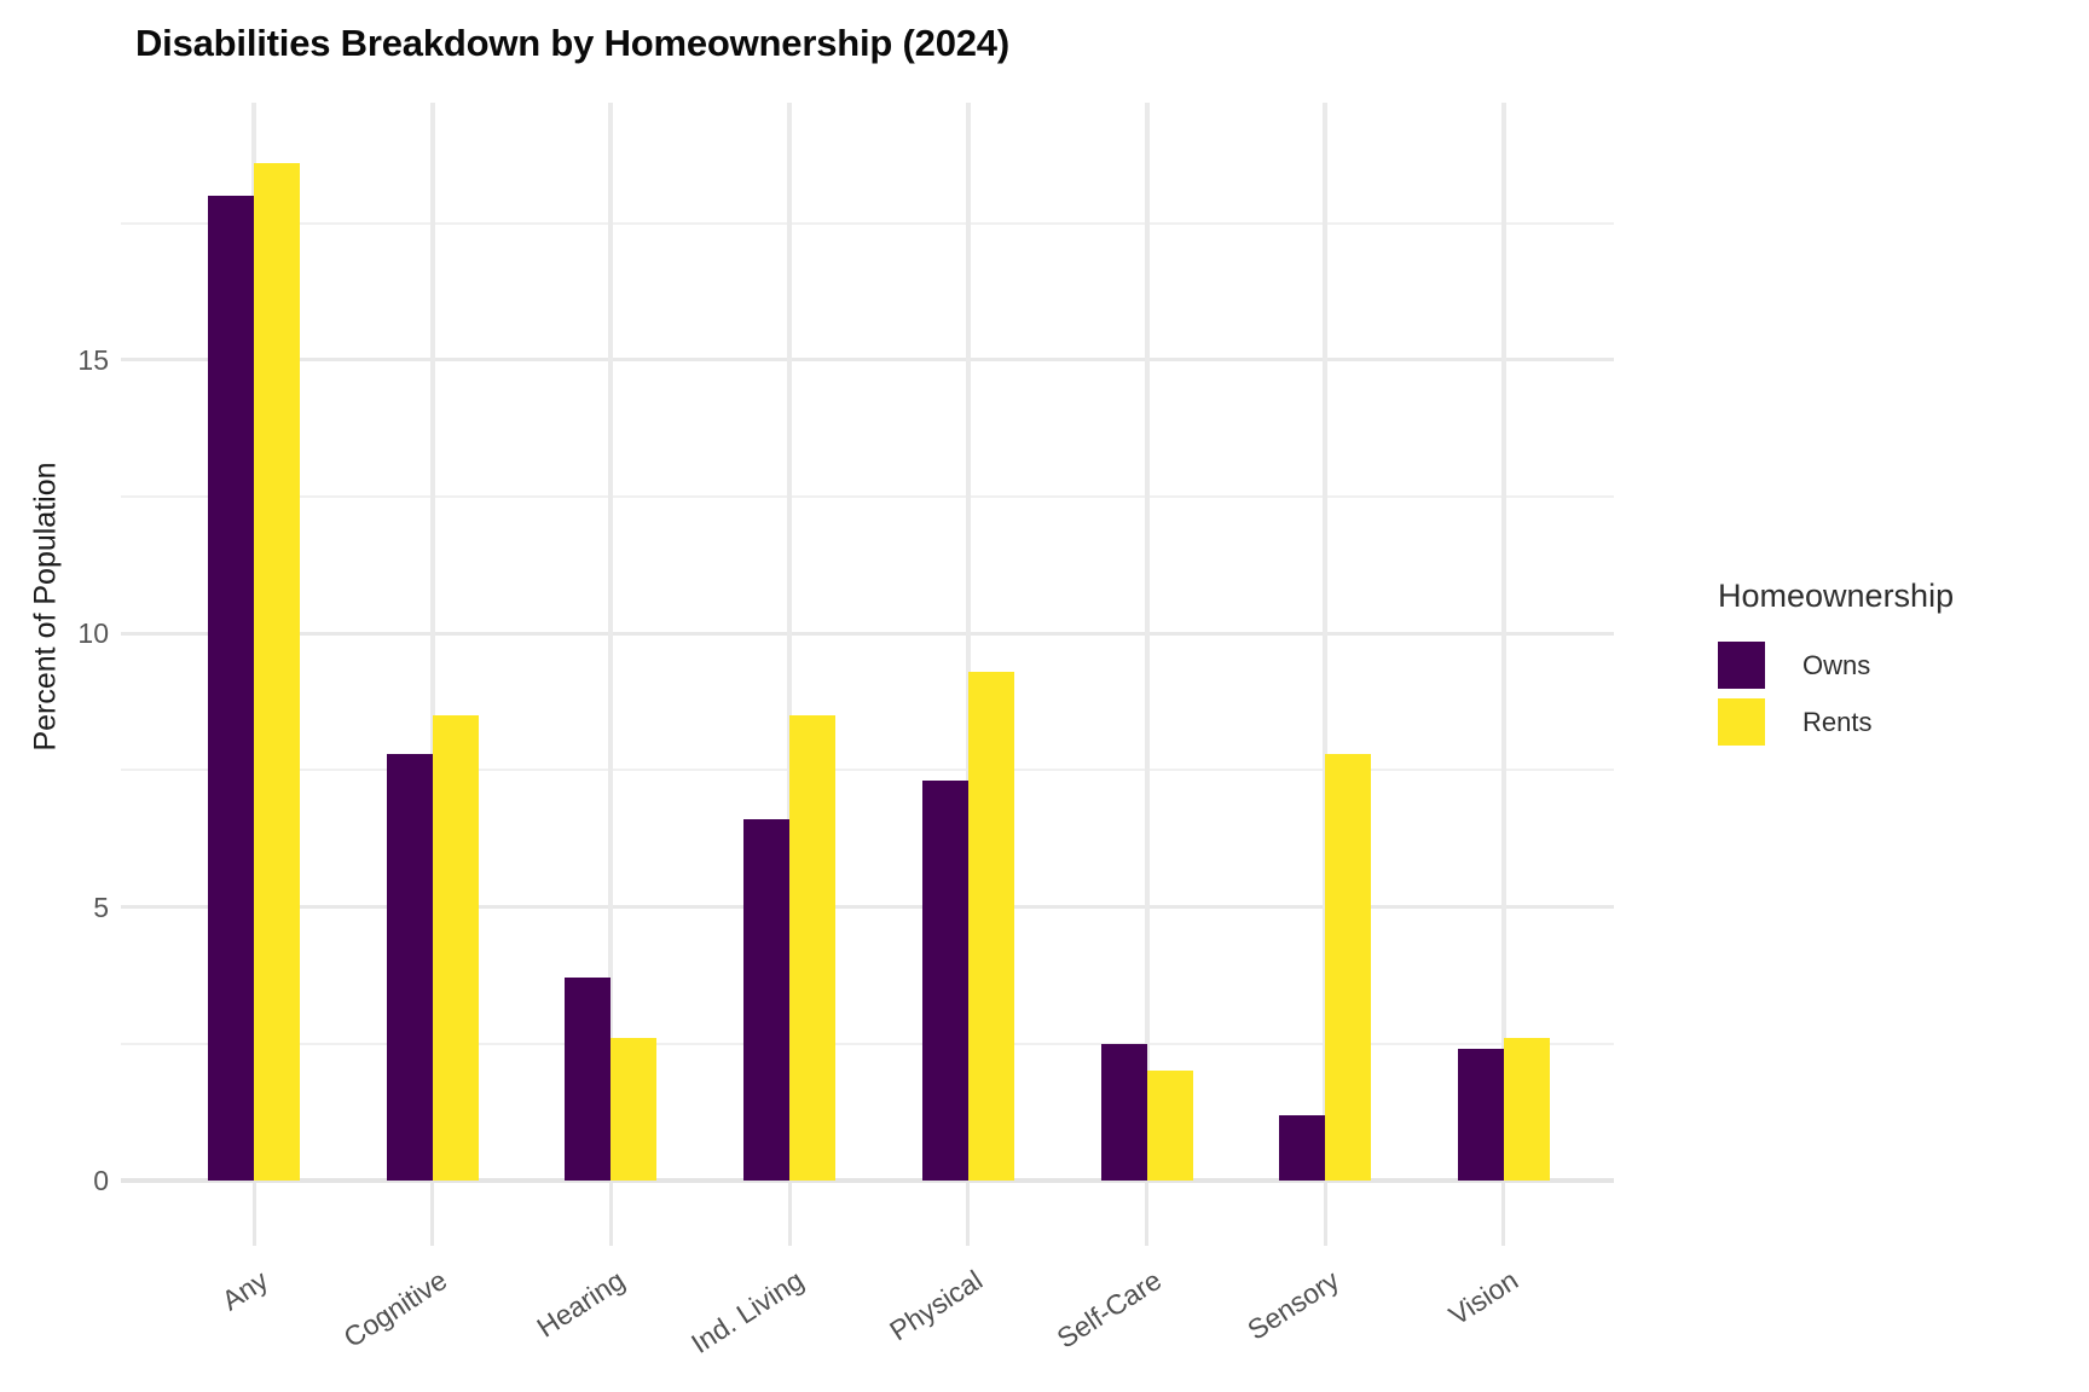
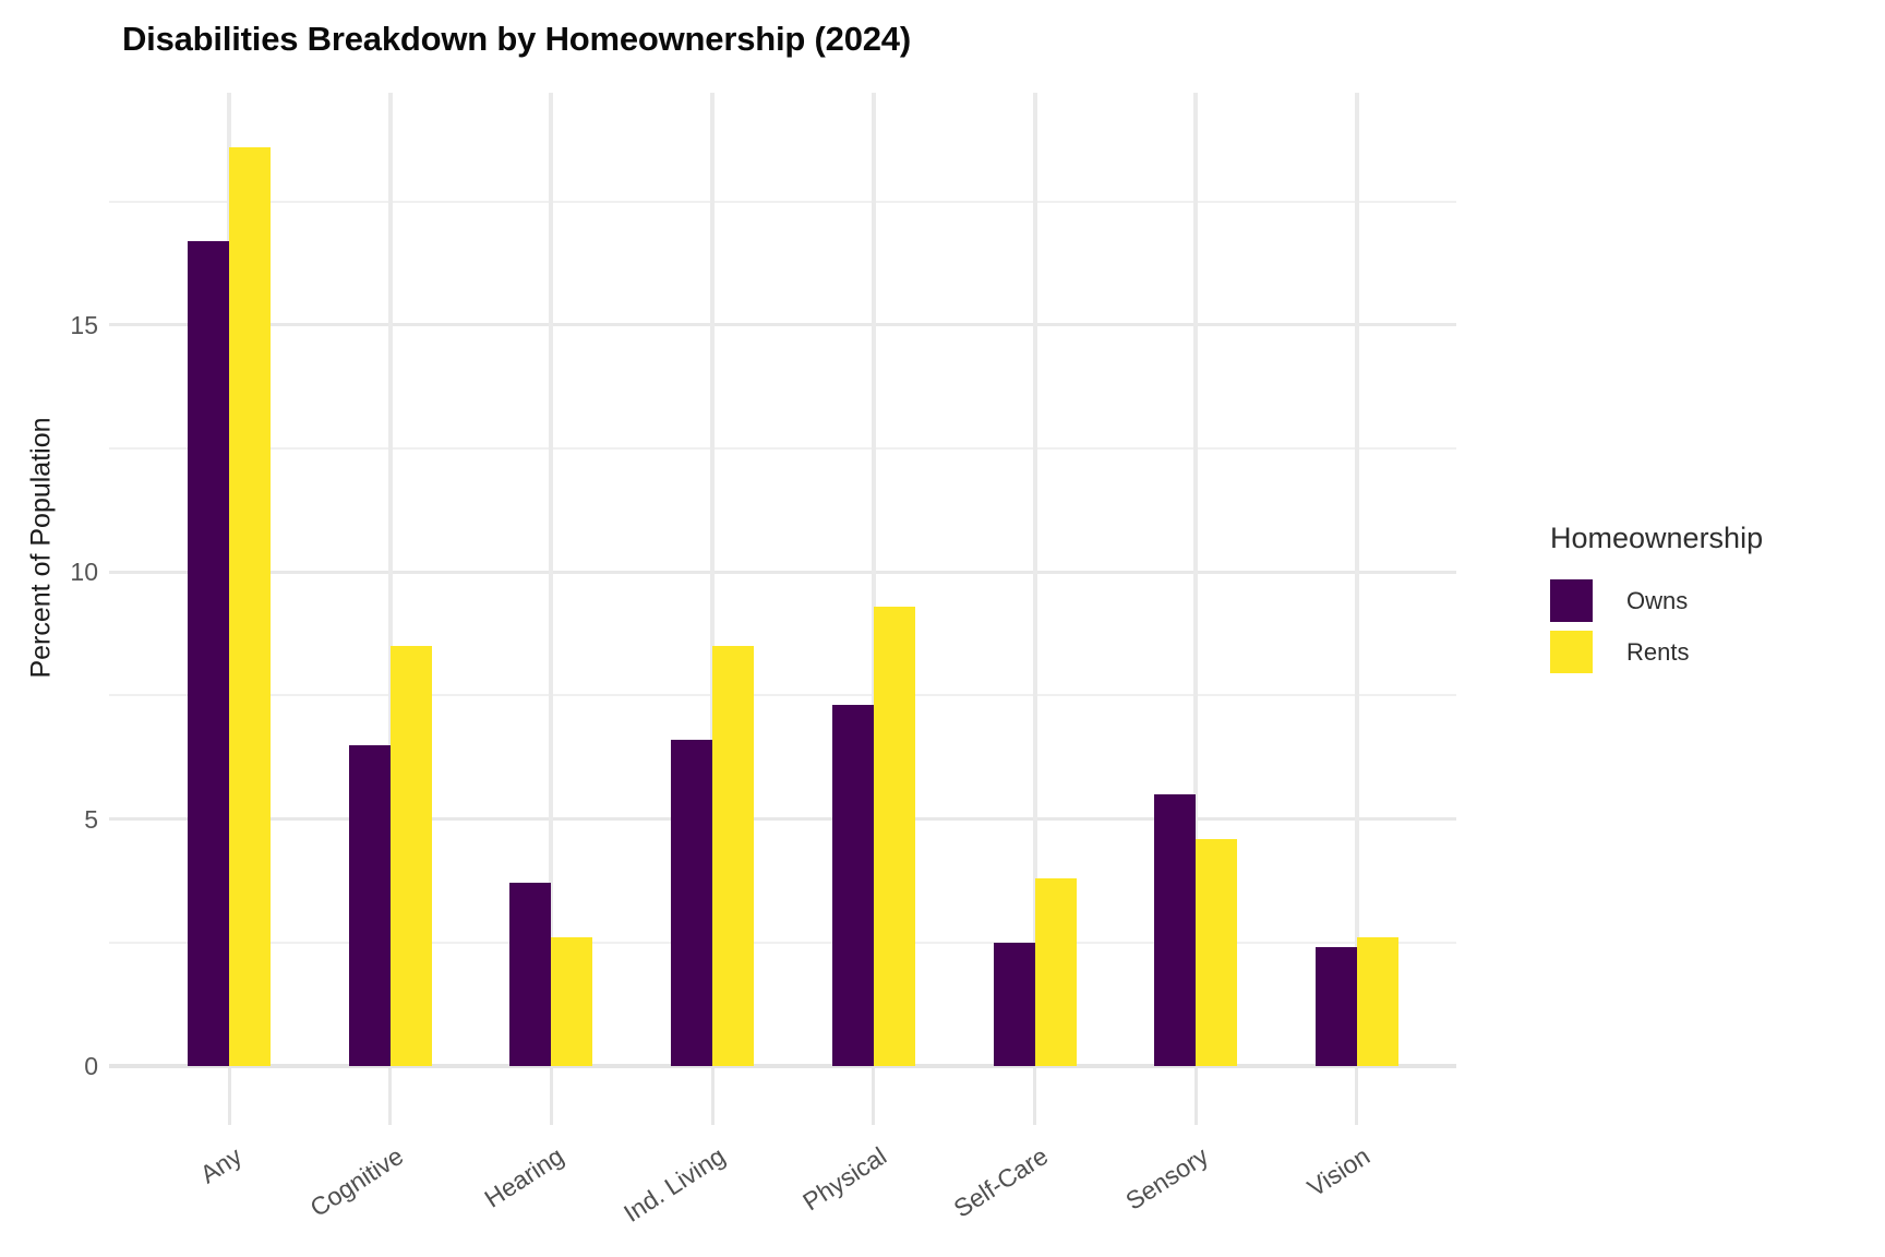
Owns/Any: 18.0 -> 16.7
Owns/Cognitive: 7.8 -> 6.5
Rents/Self-Care: 2.0 -> 3.8
Owns/Sensory: 1.2 -> 5.5
Rents/Sensory: 7.8 -> 4.6
